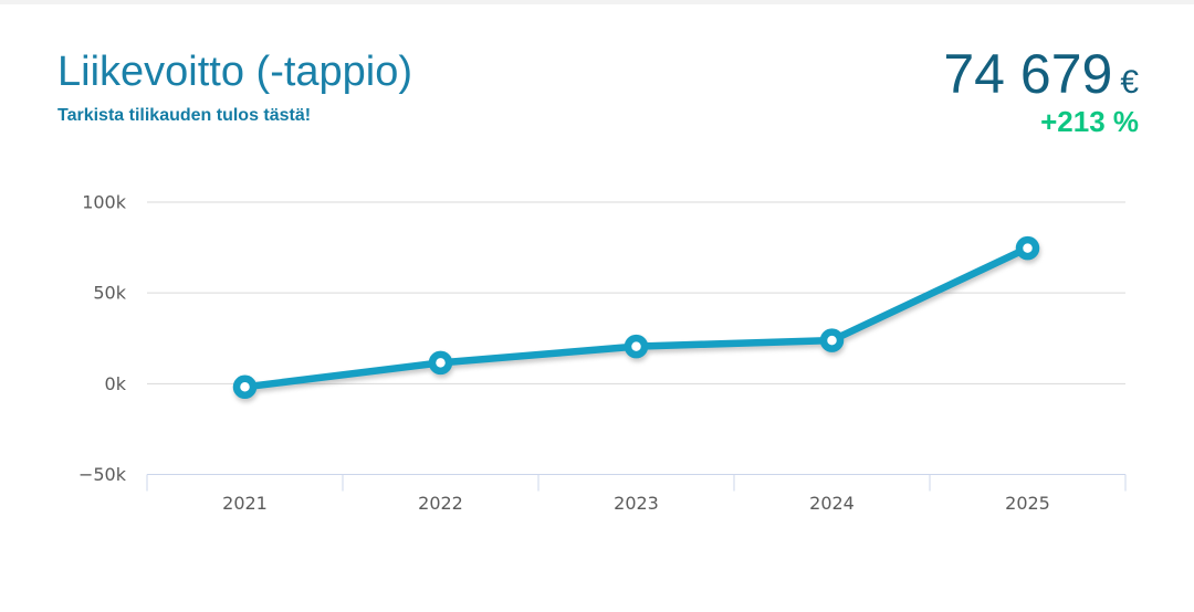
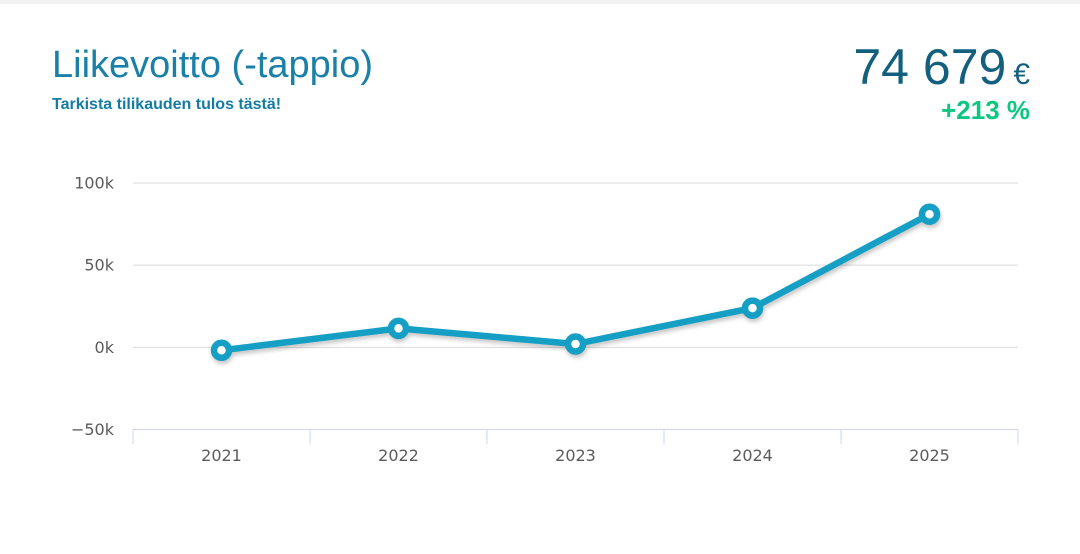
2023: 20k -> 2k
2025: 75k -> 81k
